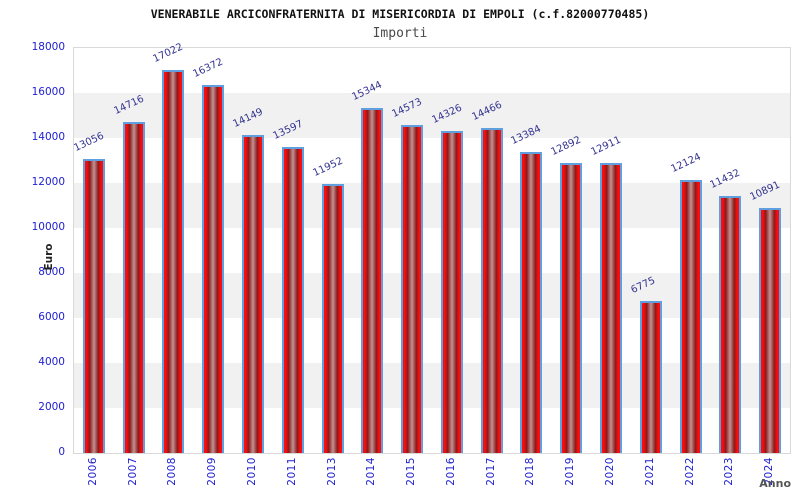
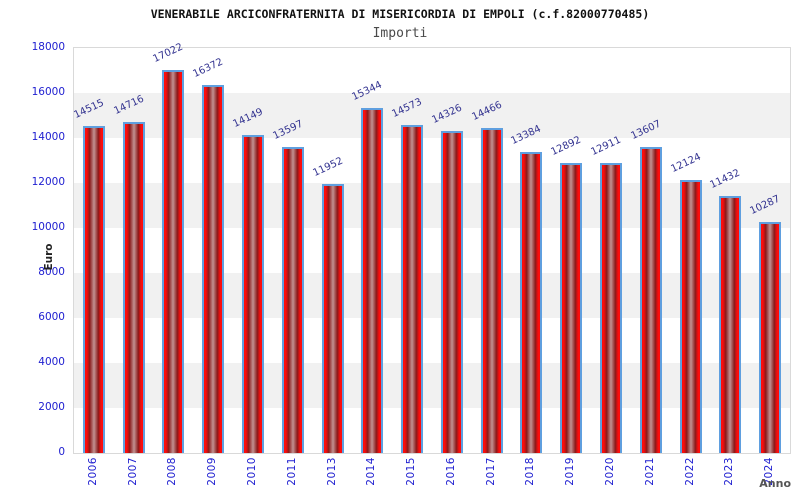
2006: 13056 -> 14515
2021: 6775 -> 13607
2024: 10891 -> 10287
